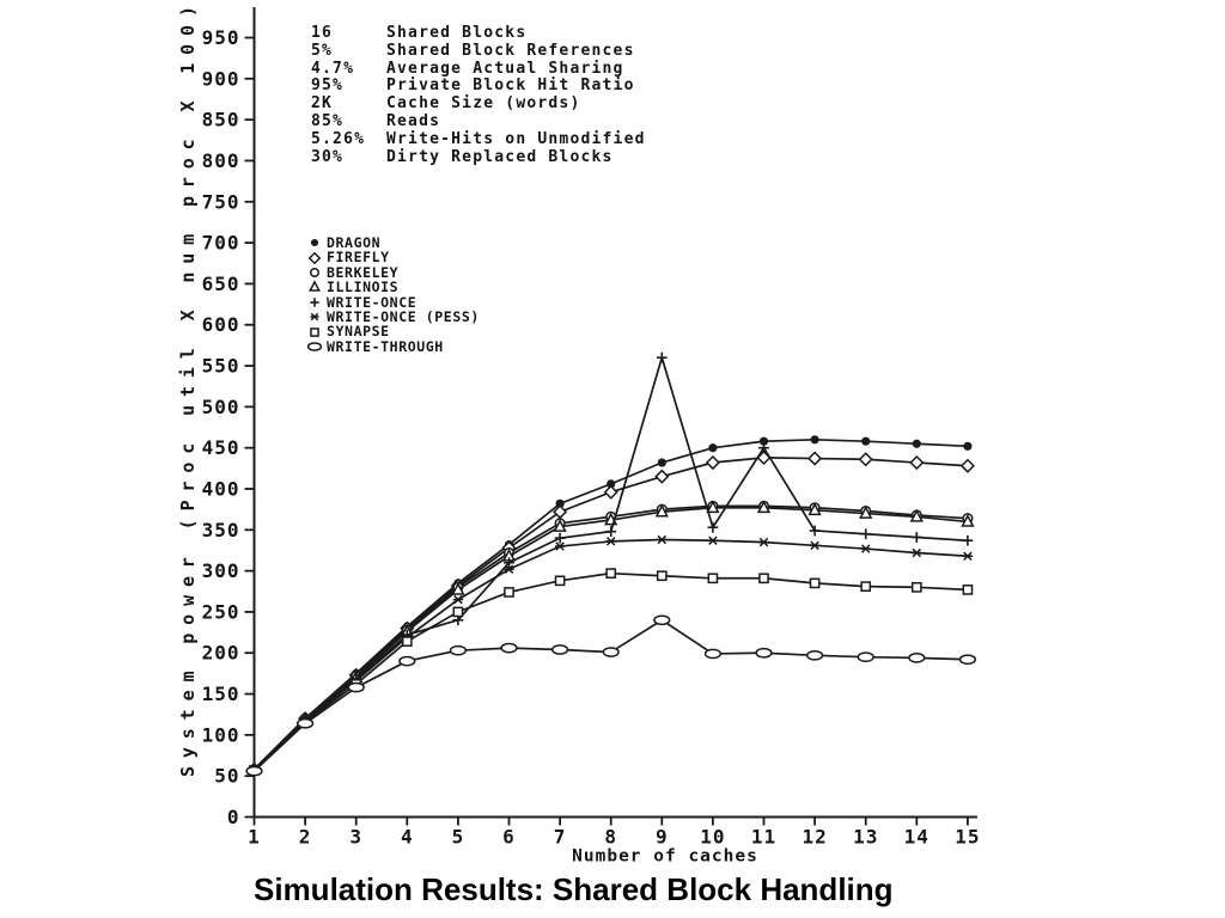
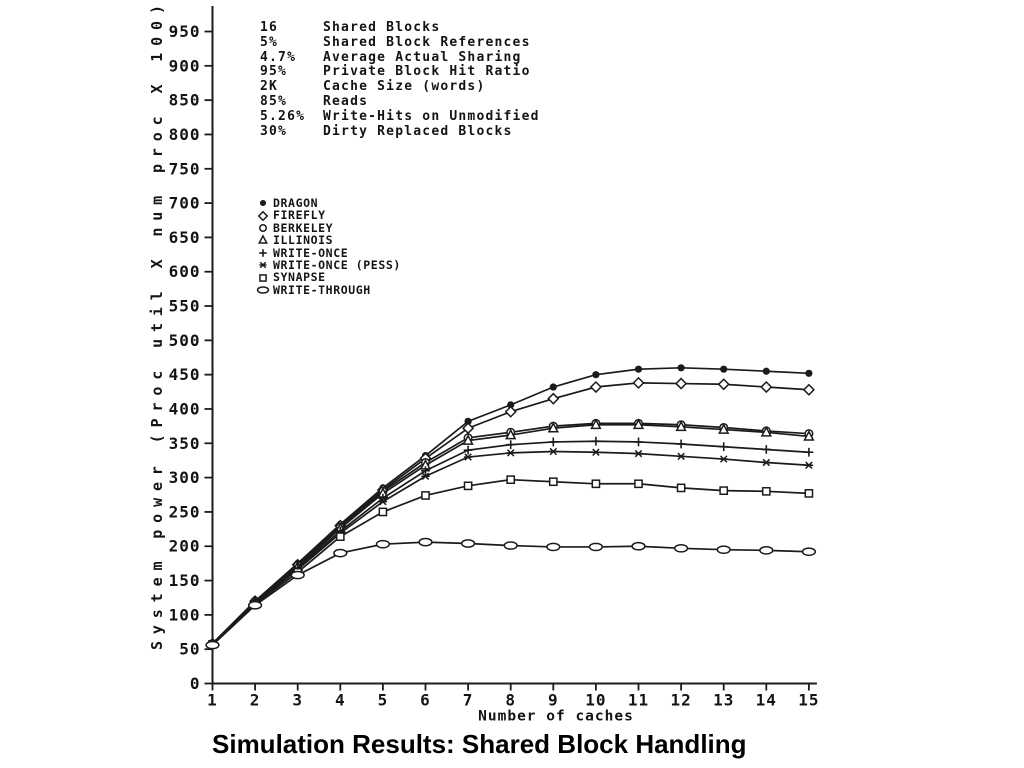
WRITE-ONCE/5: 240 -> 270
WRITE-ONCE/9: 560 -> 350
WRITE-THROUGH/9: 240 -> 200
WRITE-ONCE/11: 450 -> 350
